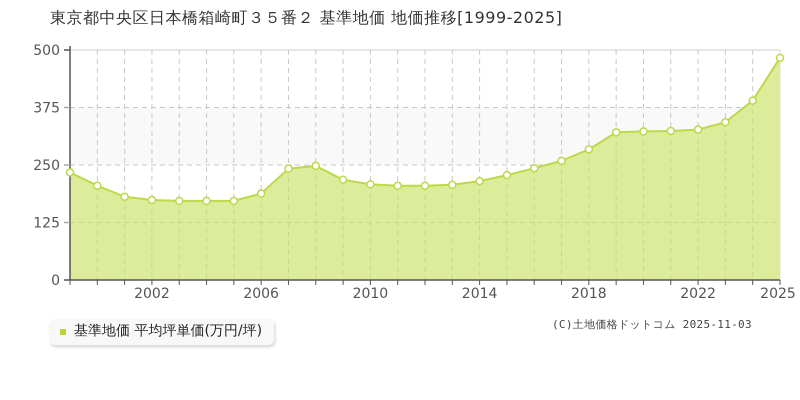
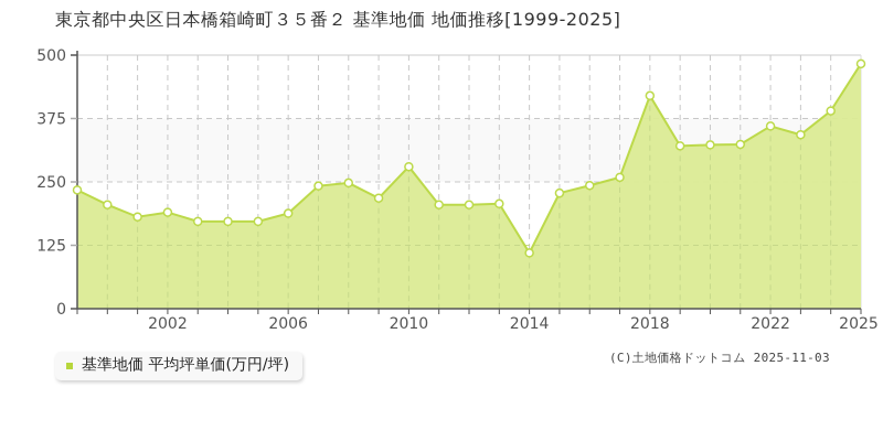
2002: 170 -> 190
2010: 210 -> 280
2014: 220 -> 110
2018: 280 -> 420
2022: 330 -> 360
